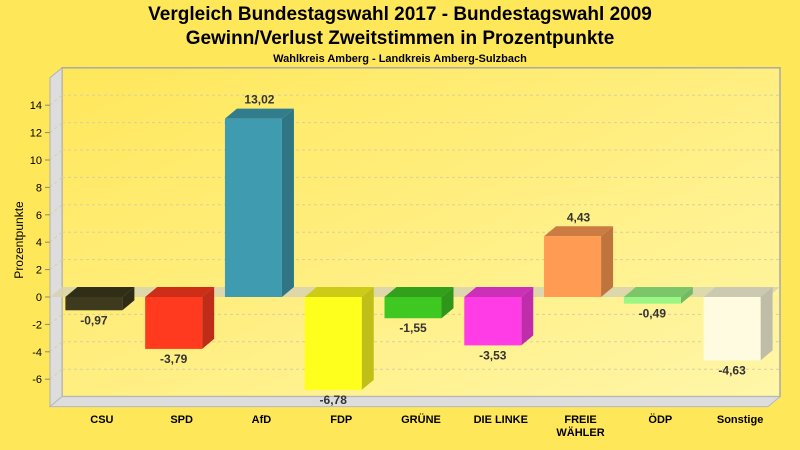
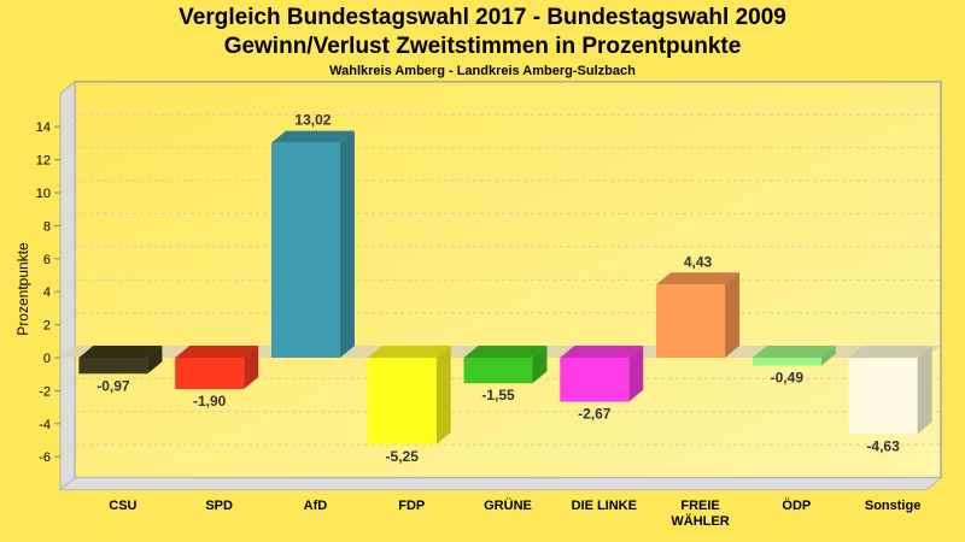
SPD: -3,79 -> -1,90
FDP: -6,78 -> -5,25
DIE LINKE: -3,53 -> -2,67
